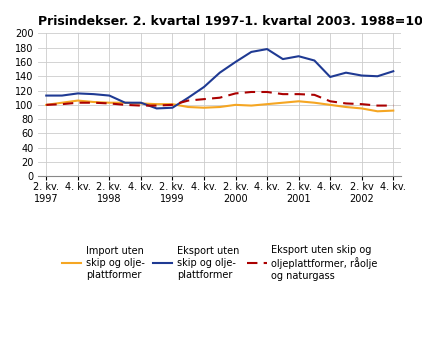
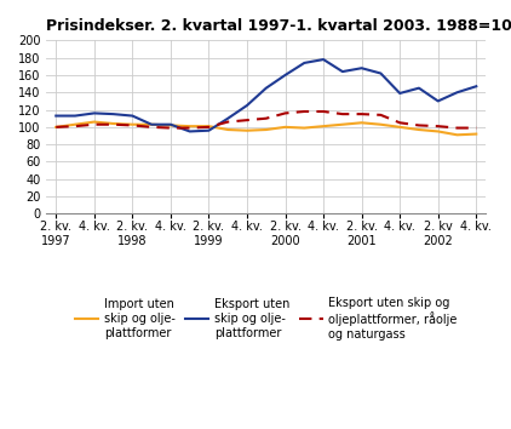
Eksport uten skip og olje- plattformer/2. kv 2002: 141 -> 130
